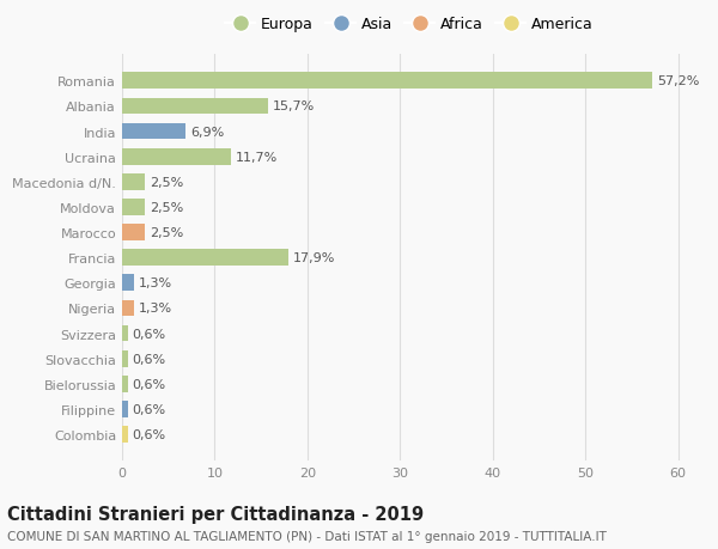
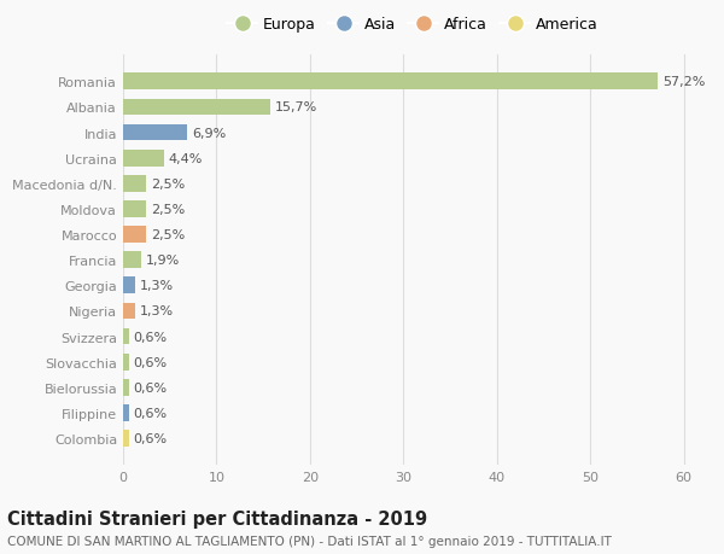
Ucraina: 11,7% -> 4,4%
Francia: 17,9% -> 1,9%
